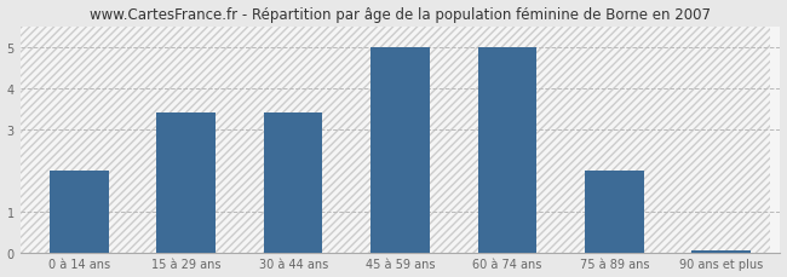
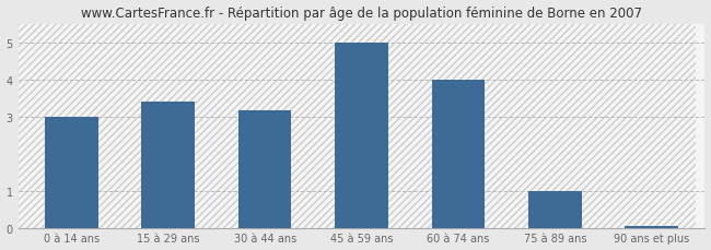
0 à 14 ans: 2.00 -> 3.00
30 à 44 ans: 3.40 -> 3.15
60 à 74 ans: 5.00 -> 4.00
75 à 89 ans: 2.00 -> 1.00
